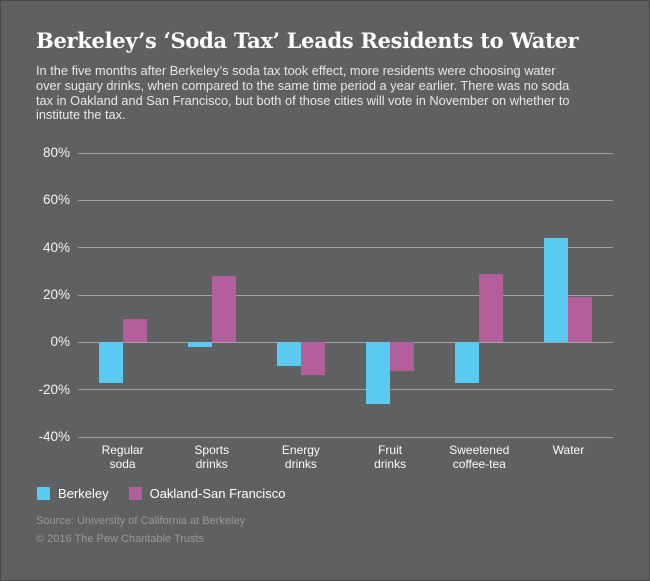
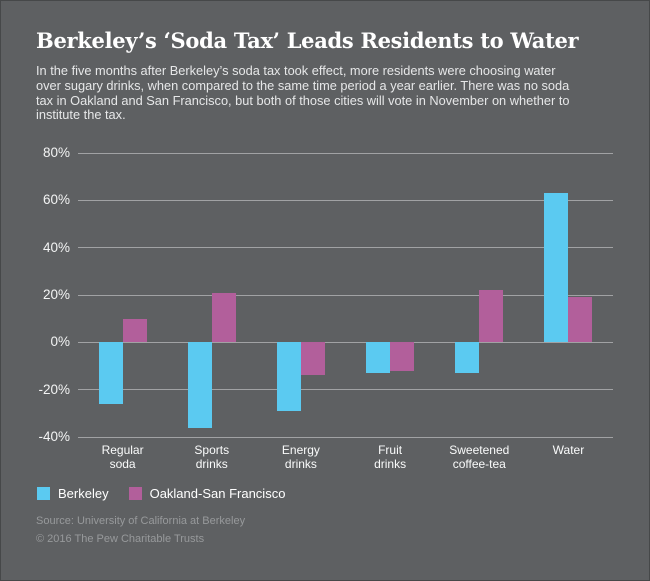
Berkeley/Regular soda: -17% -> -26%
Berkeley/Sports drinks: -2% -> -36%
Oakland-San Francisco/Sports drinks: 28% -> 21%
Berkeley/Energy drinks: -10% -> -29%
Berkeley/Fruit drinks: -26% -> -13%
Berkeley/Sweetened coffee-tea: -17% -> -13%
Oakland-San Francisco/Sweetened coffee-tea: 29% -> 22%
Berkeley/Water: 44% -> 63%
